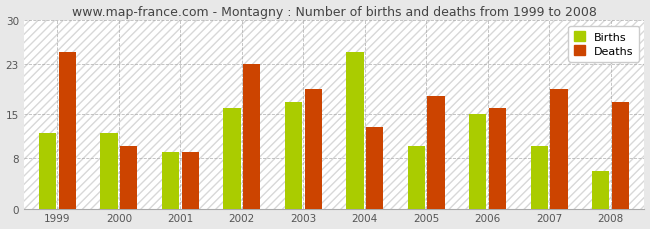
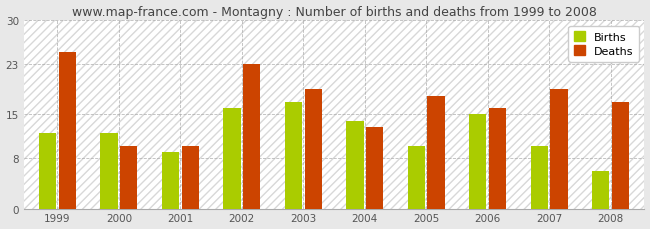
Deaths/2001: 9 -> 10
Births/2004: 25 -> 14
